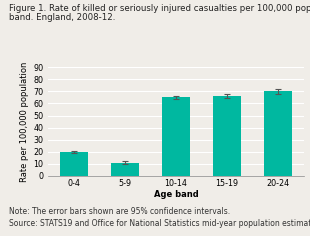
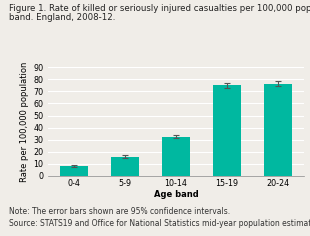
0-4: 20 -> 8
5-9: 11 -> 16
10-14: 65 -> 32
15-19: 66 -> 75
20-24: 70 -> 76
